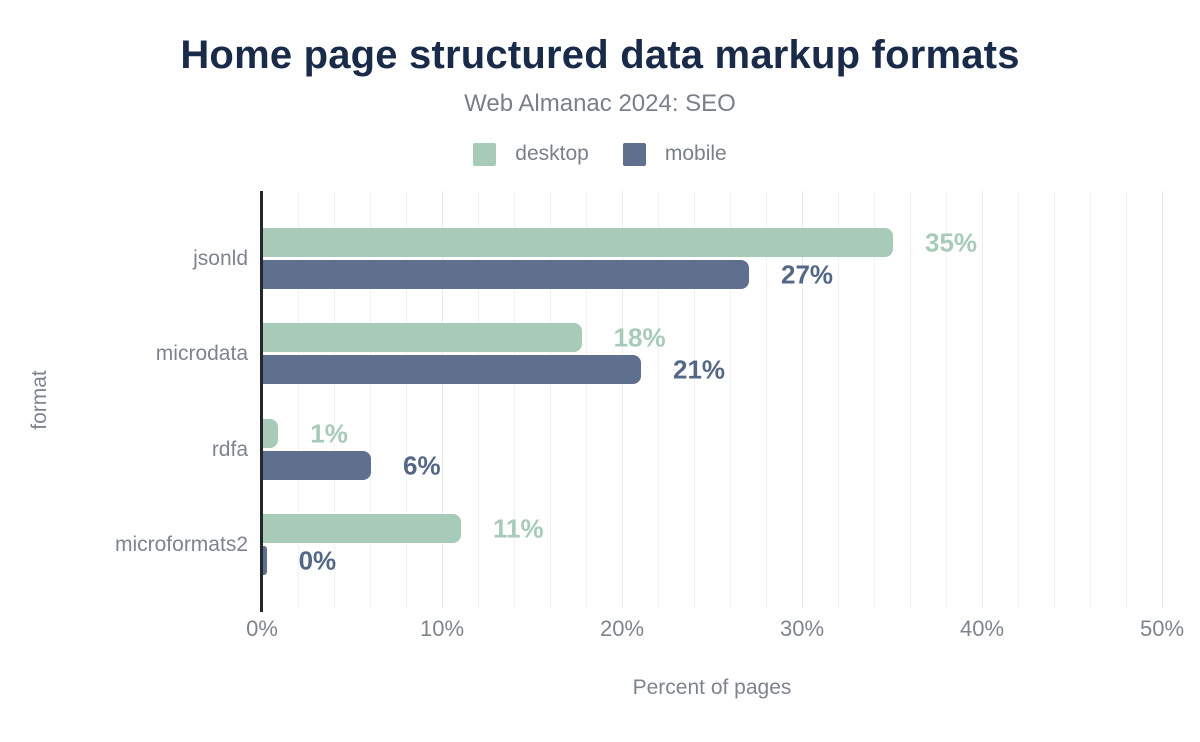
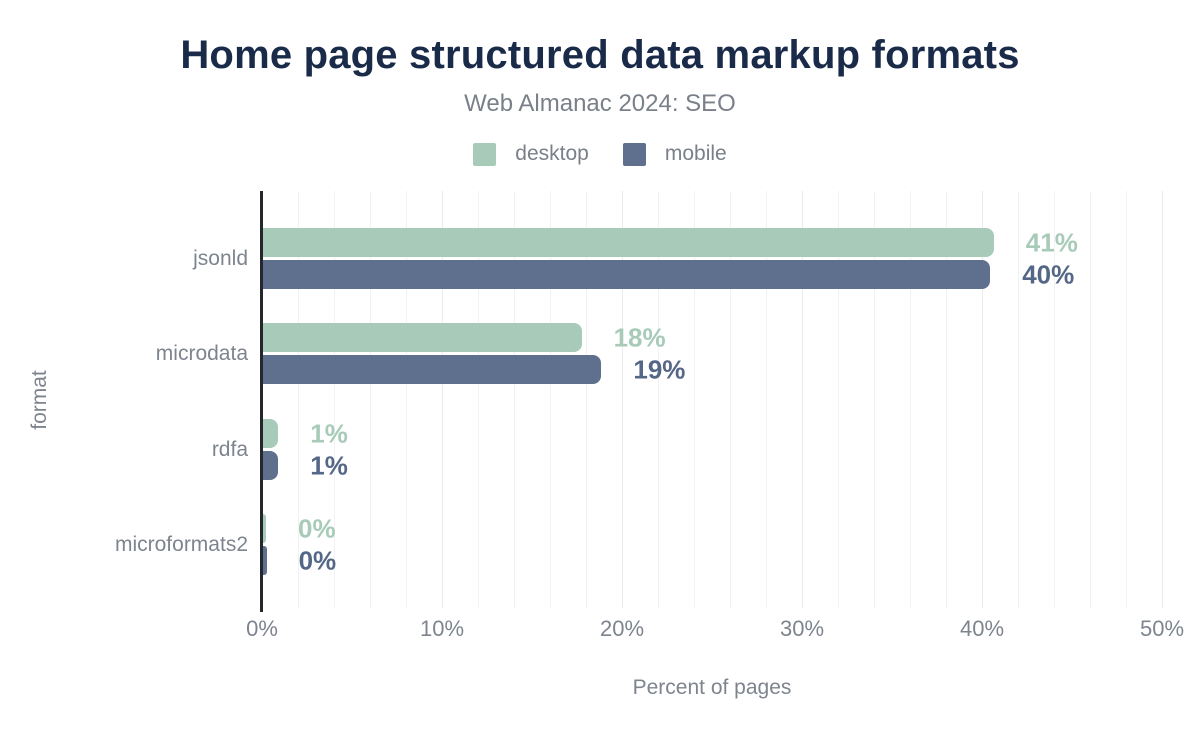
desktop/jsonld: 35% -> 41%
mobile/jsonld: 27% -> 40%
mobile/microdata: 21% -> 19%
mobile/rdfa: 6% -> 1%
desktop/microformats2: 11% -> 0%
